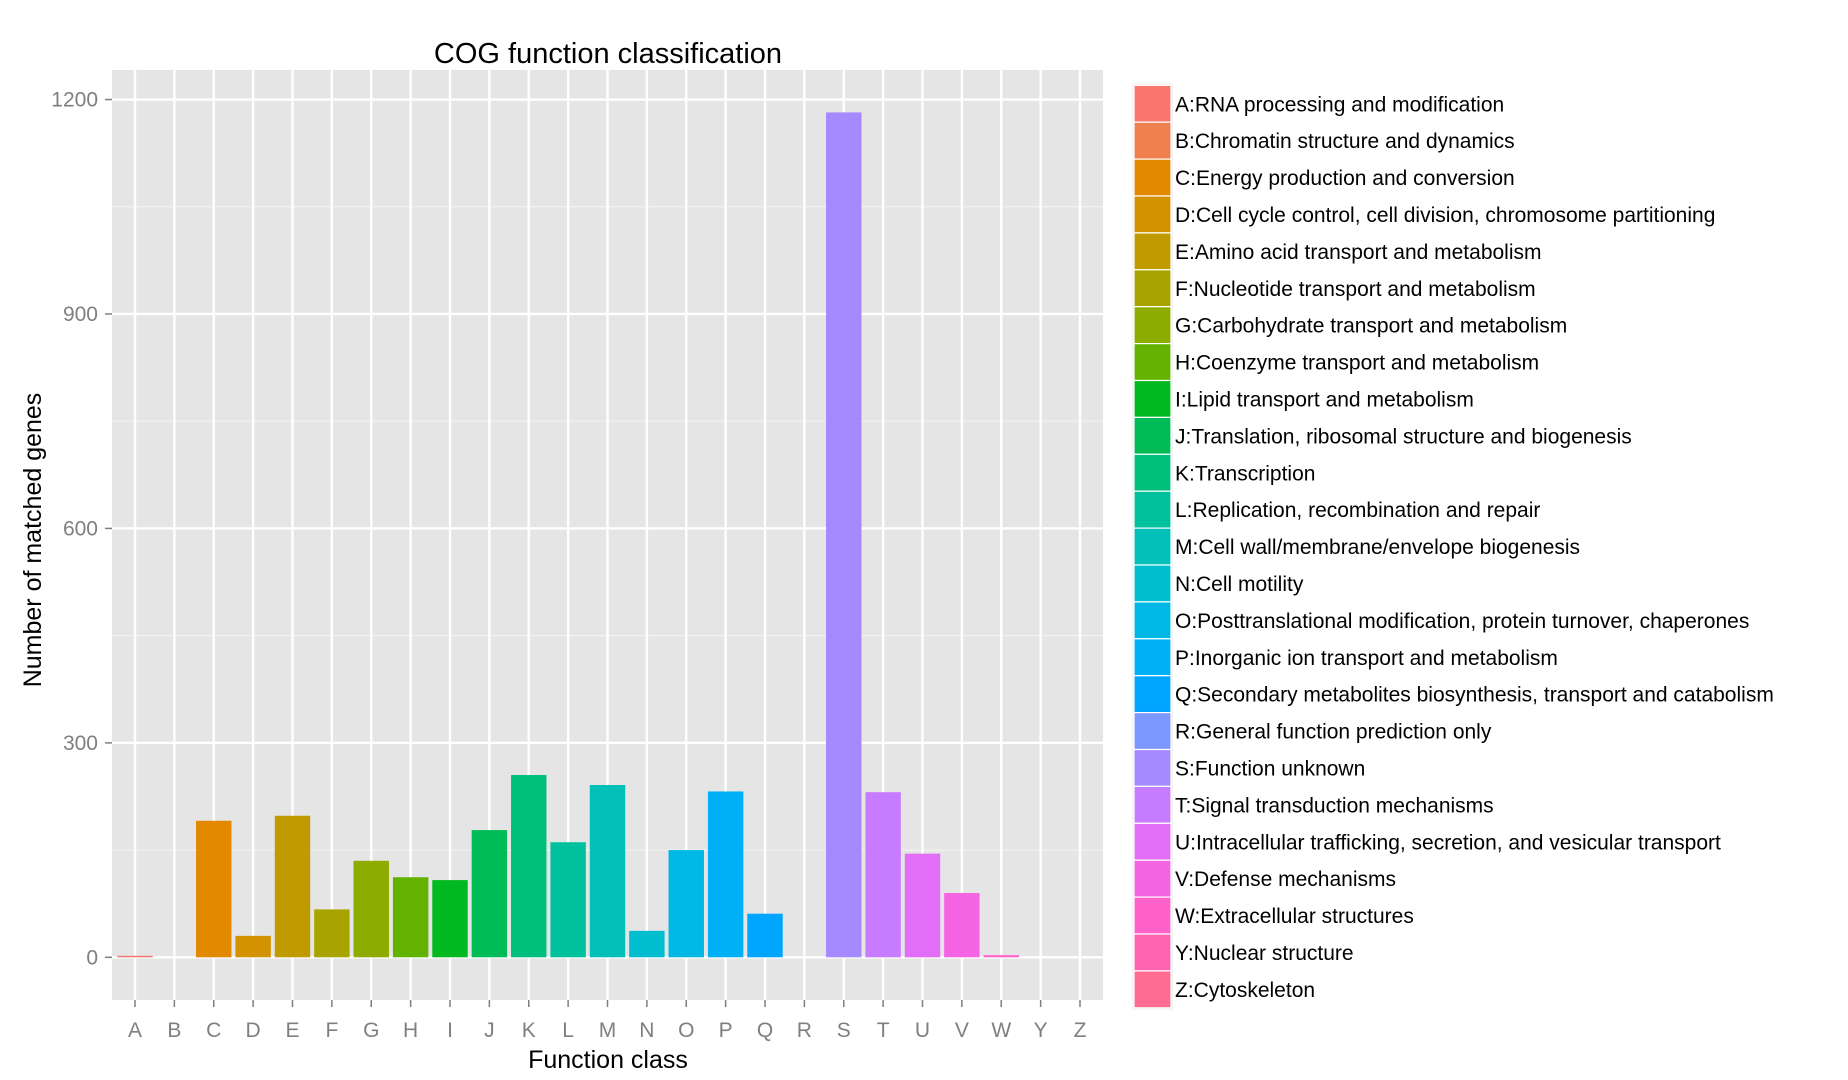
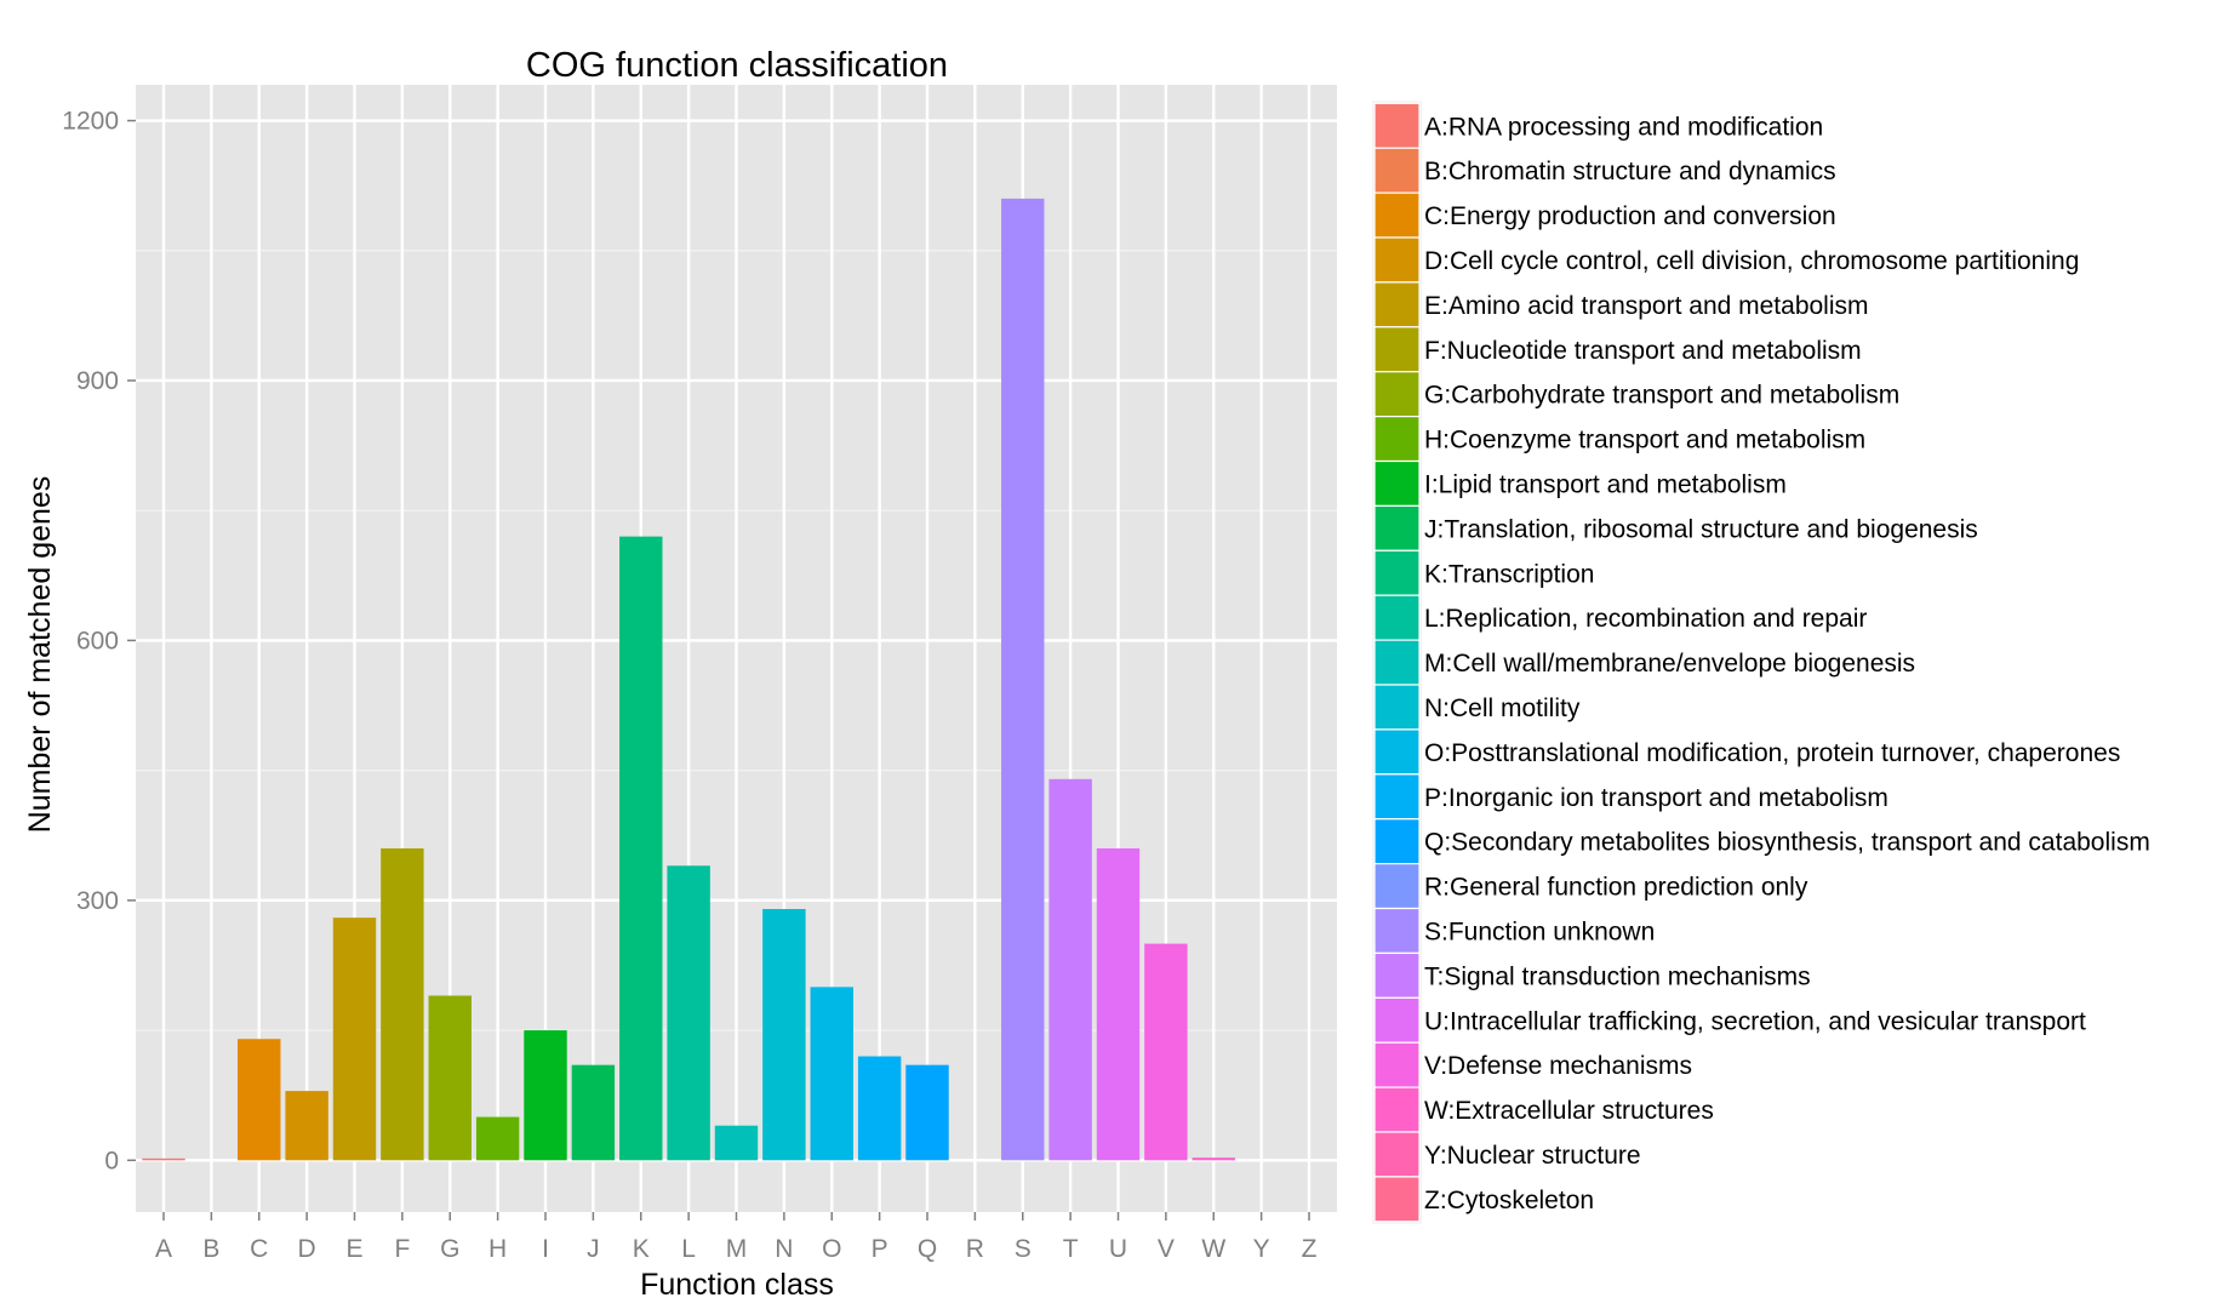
C: 190 -> 140
D: 30 -> 80
E: 200 -> 280
F: 70 -> 360
G: 140 -> 190
H: 110 -> 50
I: 110 -> 150
J: 180 -> 110
K: 260 -> 720
L: 160 -> 340
M: 240 -> 40
N: 40 -> 290
O: 150 -> 200
P: 230 -> 120
Q: 60 -> 110
S: 1180 -> 1110
T: 230 -> 440
U: 140 -> 360
V: 90 -> 250
